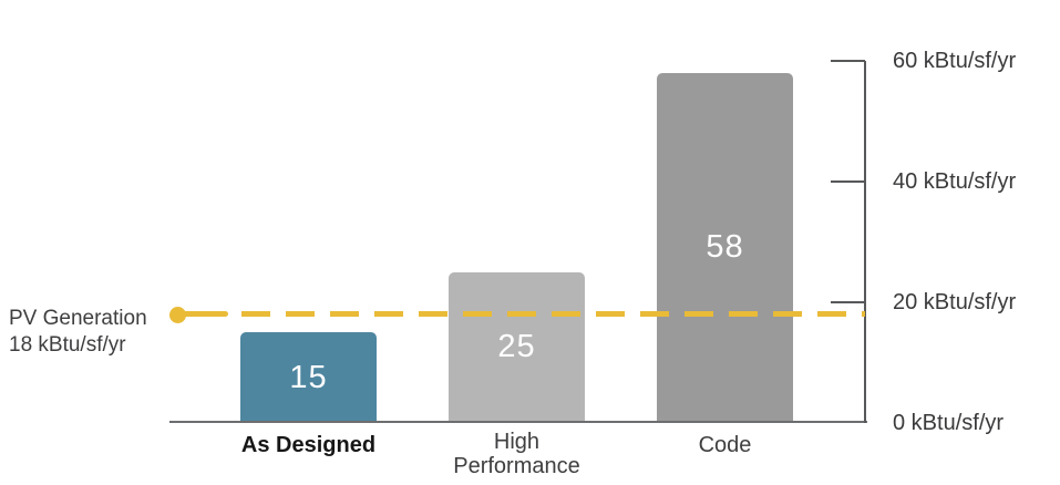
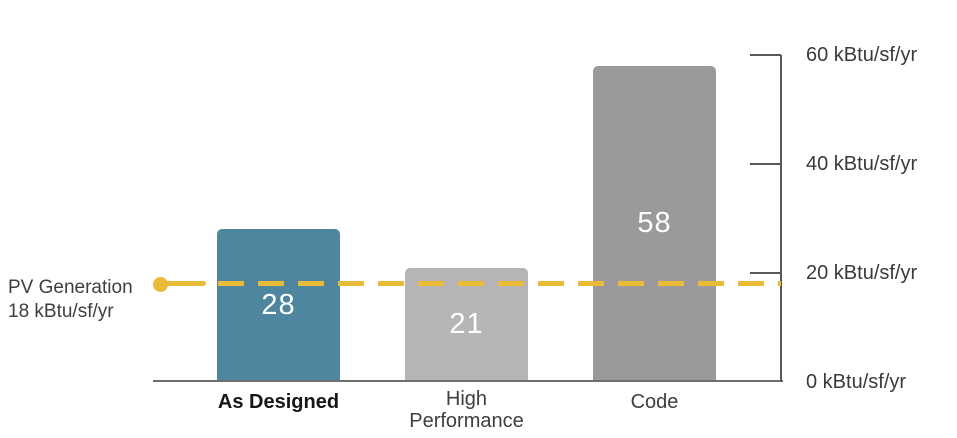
As Designed: 15 -> 28
High Performance: 25 -> 21
